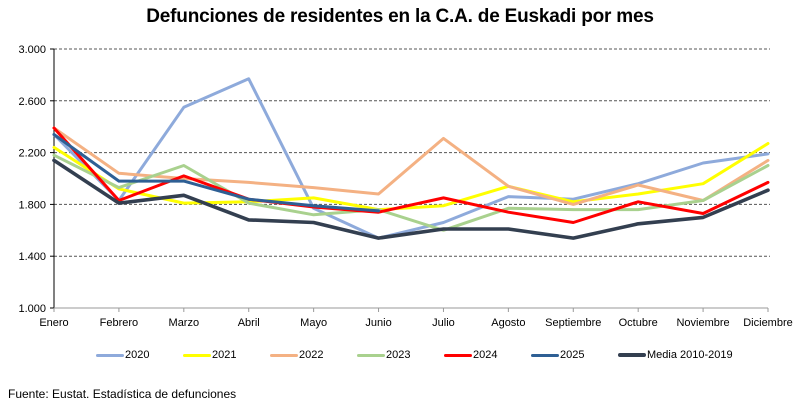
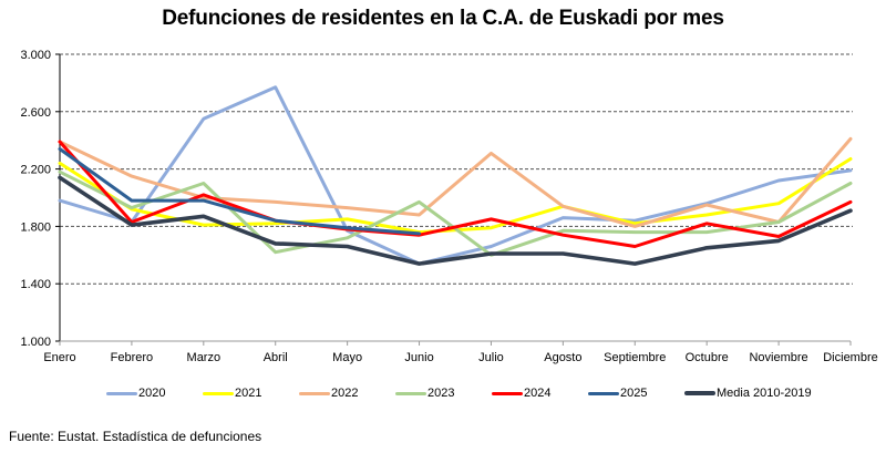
2020/Enero: 2340 -> 1980
2022/Febrero: 2040 -> 2150
2023/Abril: 1810 -> 1620
2023/Junio: 1760 -> 1970
2022/Diciembre: 2140 -> 2410
